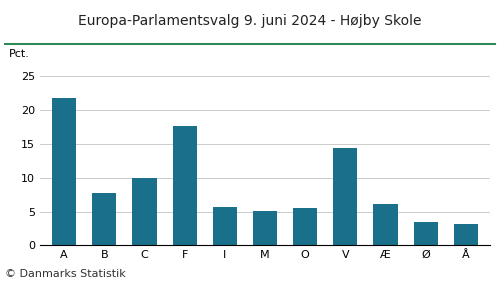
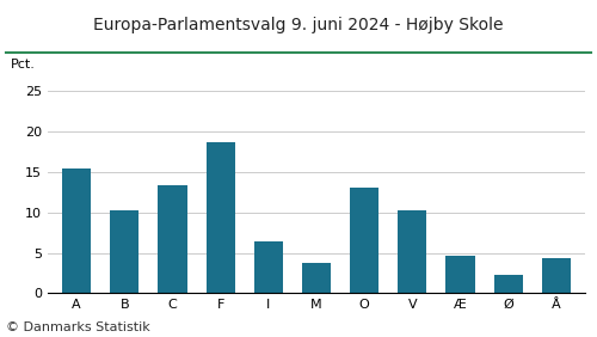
A: 21.8 -> 15.4
B: 7.8 -> 10.2
C: 9.9 -> 13.4
F: 17.7 -> 18.6
I: 5.6 -> 6.4
M: 5.1 -> 3.8
O: 5.5 -> 13.0
V: 14.4 -> 10.2
Æ: 6.1 -> 4.6
Ø: 3.5 -> 2.2
Å: 3.1 -> 4.4
